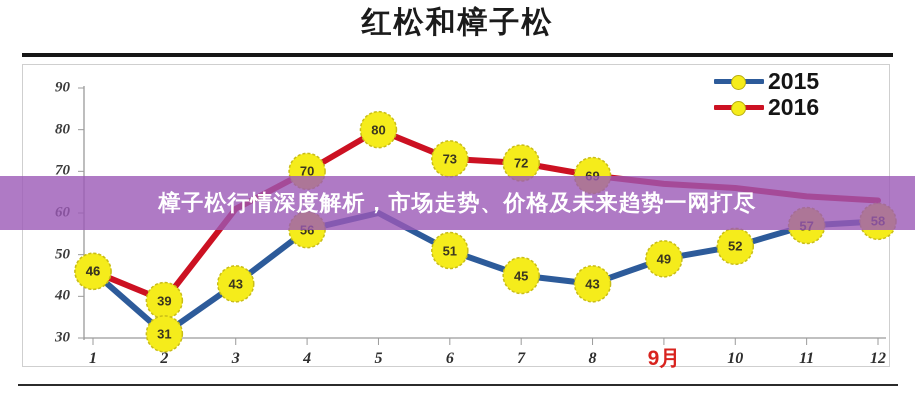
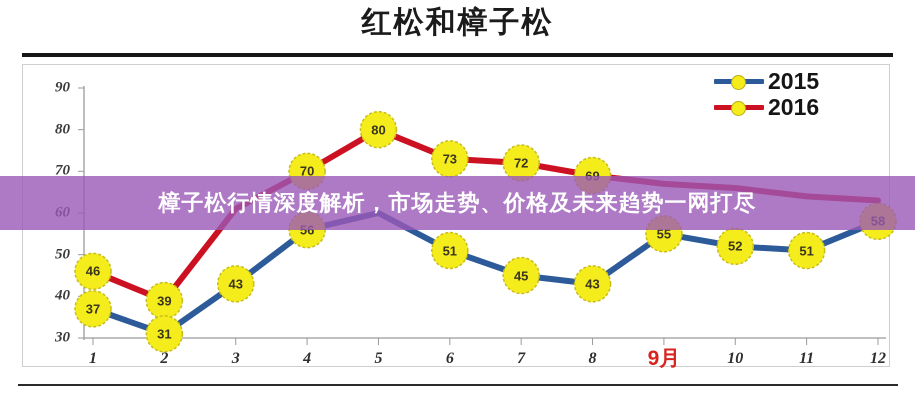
2015/1: 46 -> 37
2015/9月: 49 -> 55
2015/11: 57 -> 51
